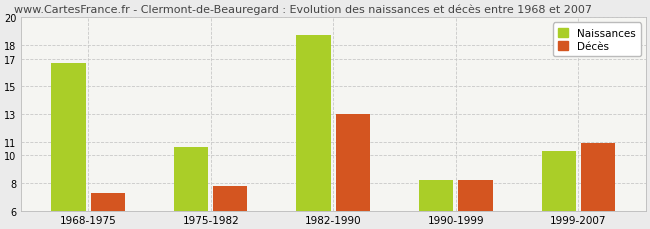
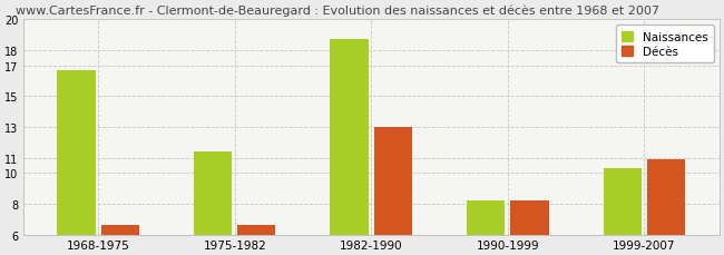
Décès/1968-1975: 7.3 -> 6.6
Naissances/1975-1982: 10.6 -> 11.4
Décès/1975-1982: 7.8 -> 6.6
